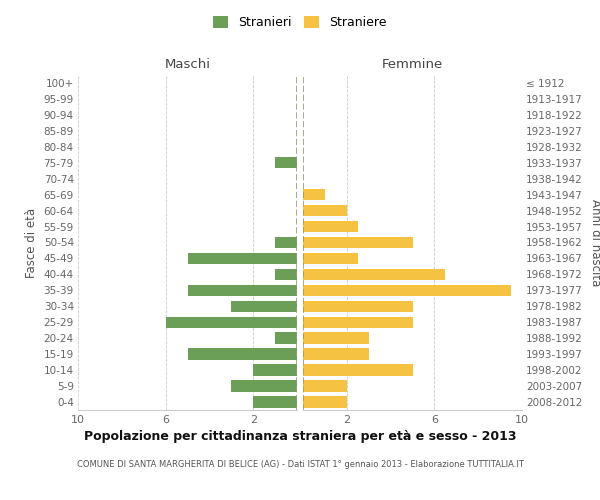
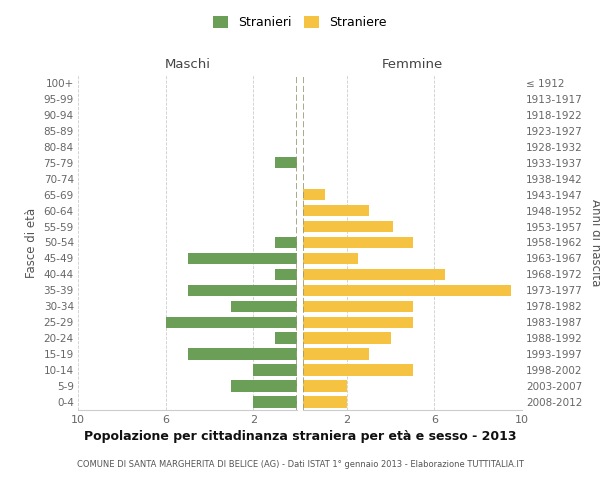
Femmine/1948-1952: 2.0 -> 3.0
Femmine/1953-1957: 2.5 -> 4.1
Femmine/1988-1992: 3.0 -> 4.0
